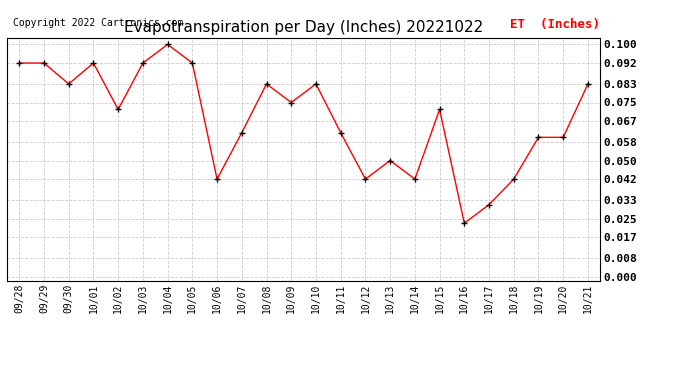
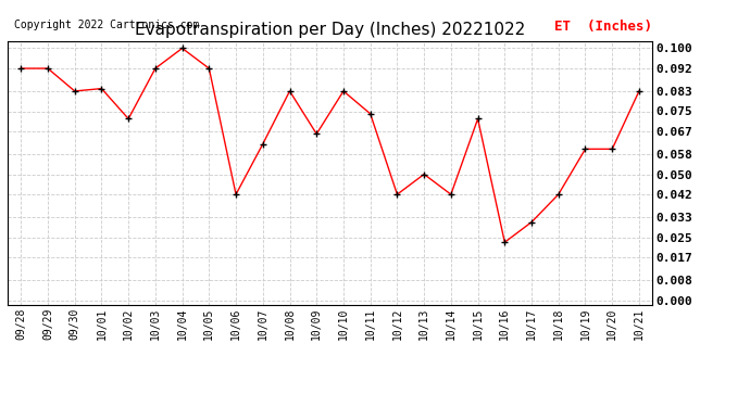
10/01: 0.092 -> 0.084
10/09: 0.075 -> 0.066
10/11: 0.062 -> 0.074
